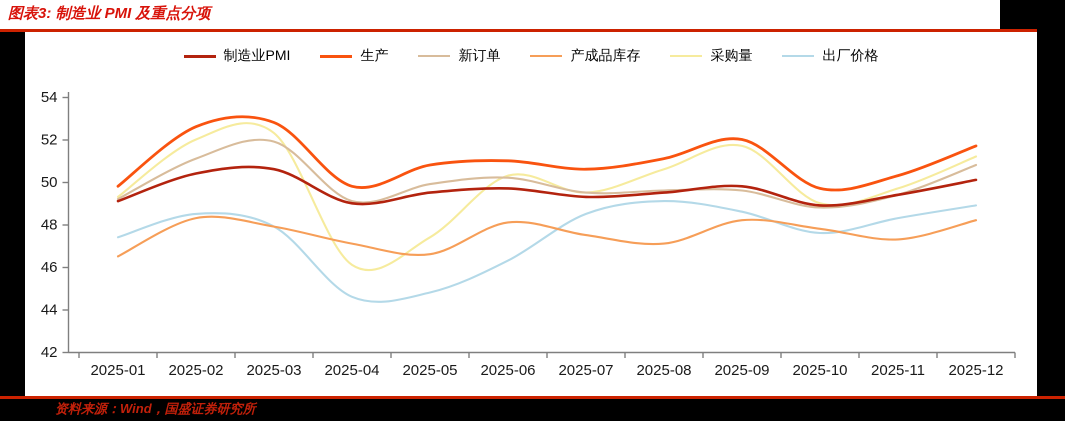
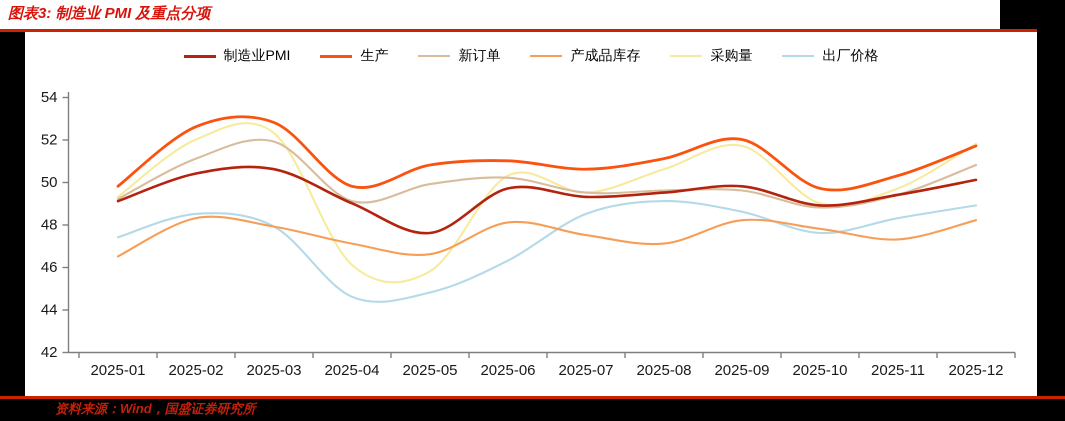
制造业PMI/2025-05: 49.5 -> 47.6
采购量/2025-05: 47.4 -> 45.8
采购量/2025-12: 51.2 -> 51.8
